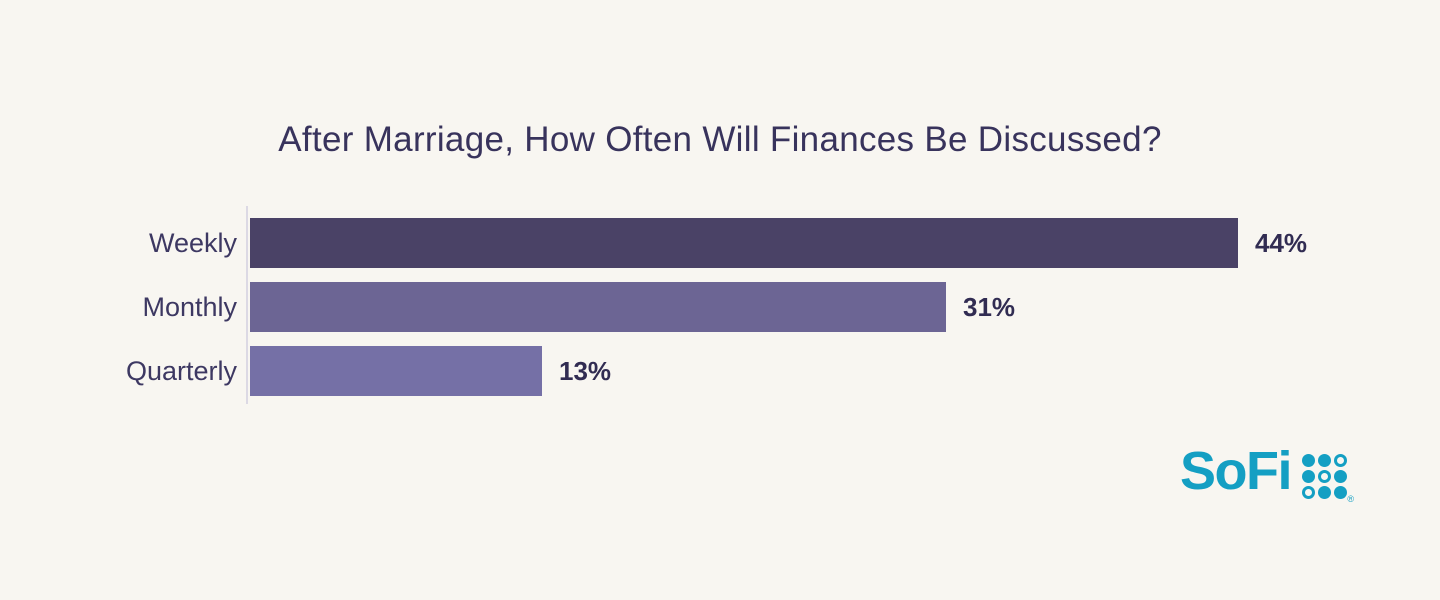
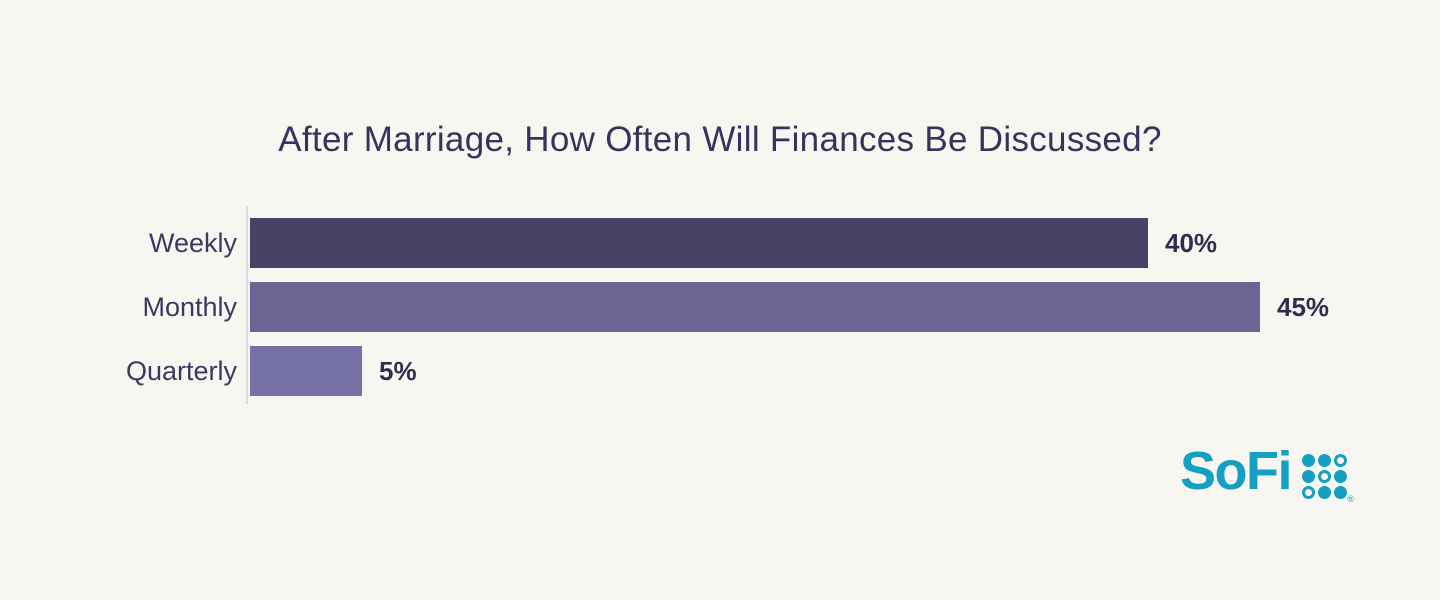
Weekly: 44% -> 40%
Monthly: 31% -> 45%
Quarterly: 13% -> 5%
